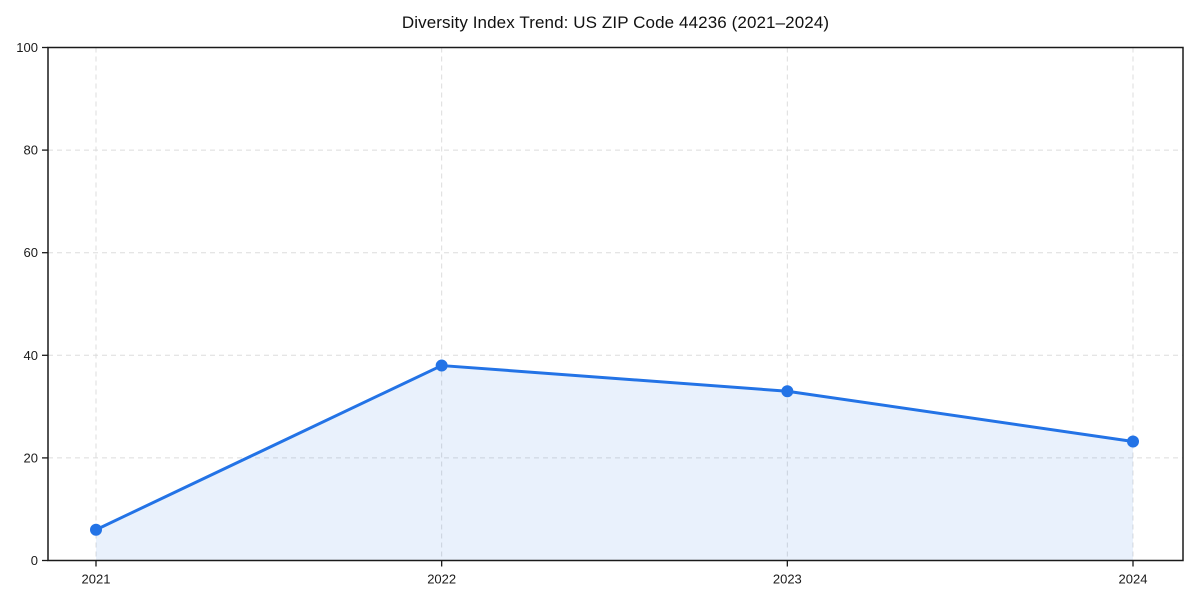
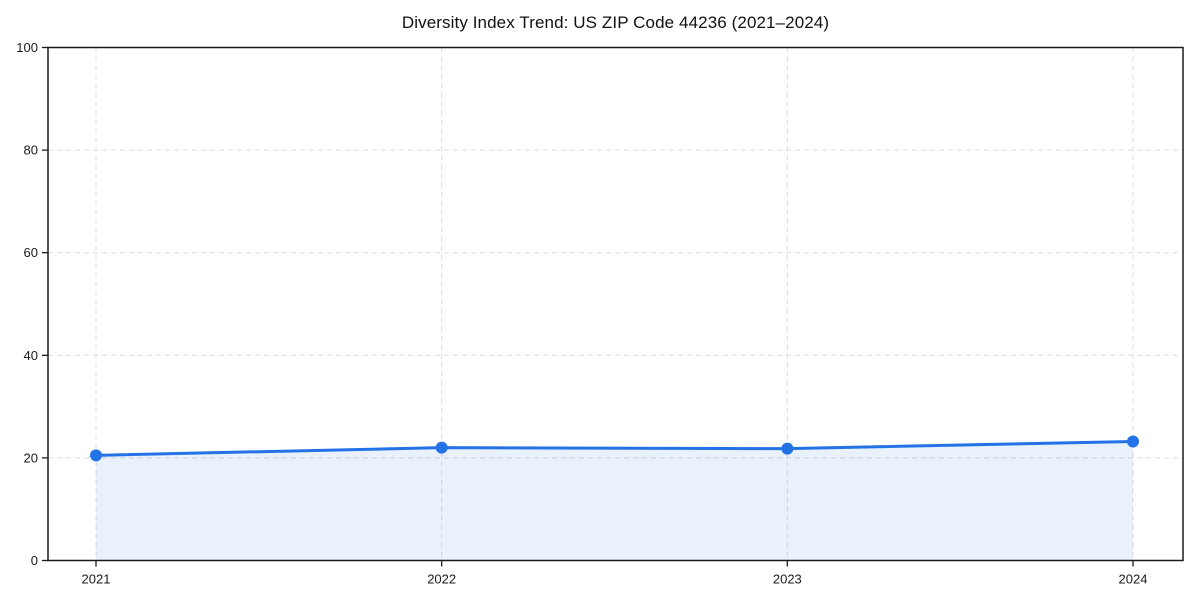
2021: 6 -> 20
2022: 38 -> 22
2023: 33 -> 22
